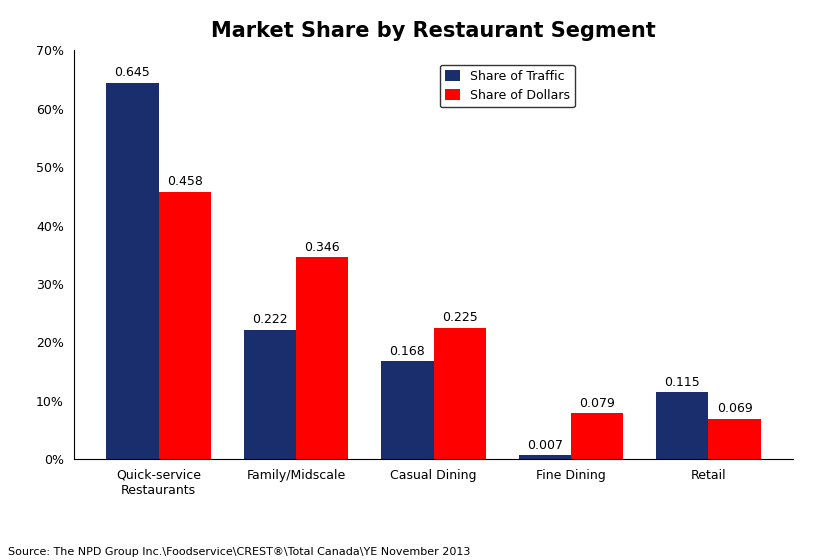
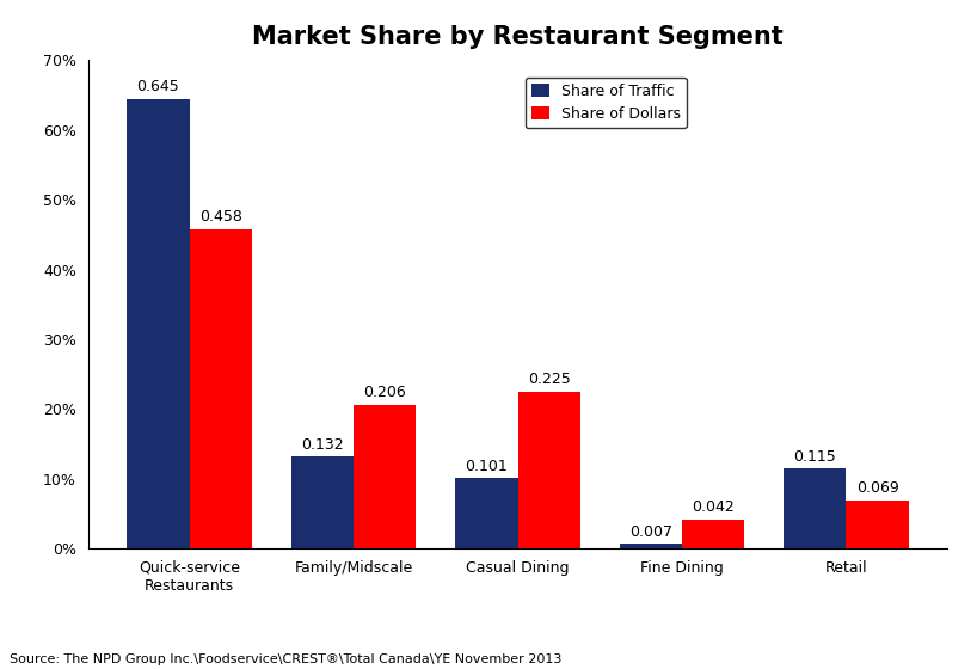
Share of Traffic/Family/Midscale: 0.222 -> 0.132
Share of Dollars/Family/Midscale: 0.346 -> 0.206
Share of Traffic/Casual Dining: 0.168 -> 0.101
Share of Dollars/Fine Dining: 0.079 -> 0.042
